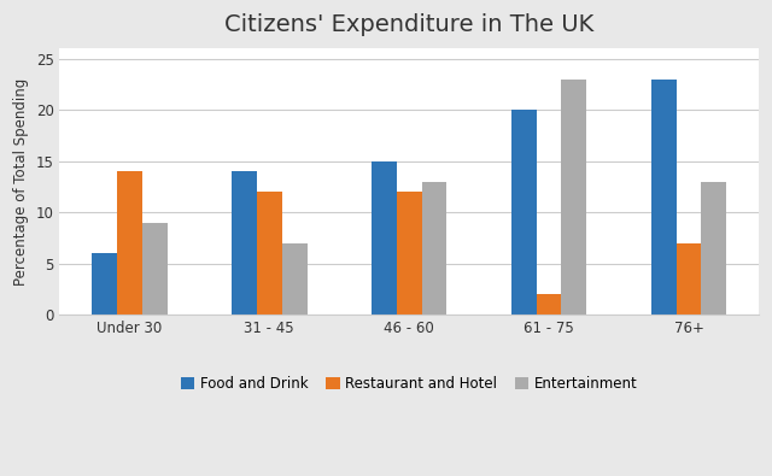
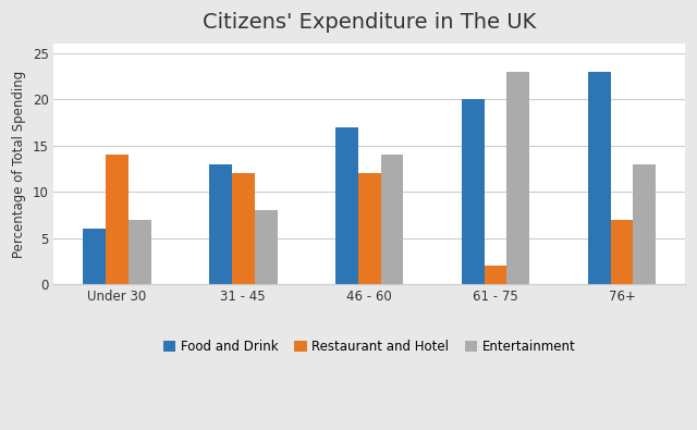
Entertainment/Under 30: 9 -> 7
Food and Drink/31 - 45: 14 -> 13
Entertainment/31 - 45: 7 -> 8
Food and Drink/46 - 60: 15 -> 17
Entertainment/46 - 60: 13 -> 14
